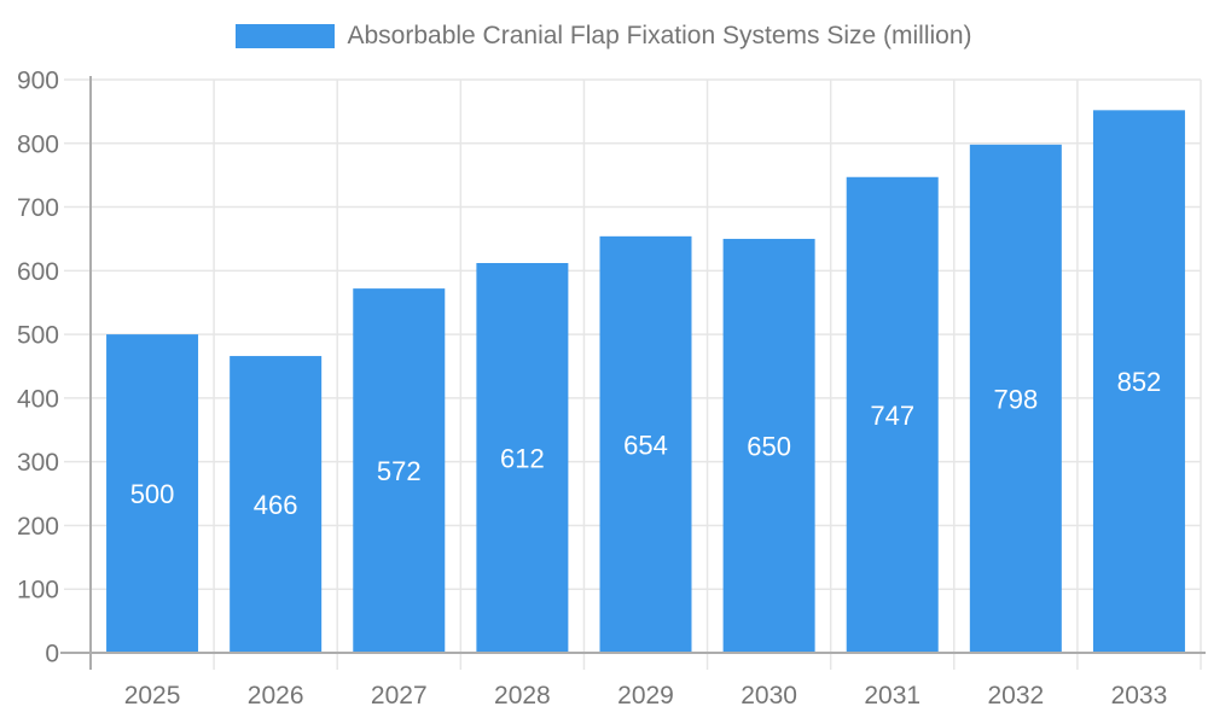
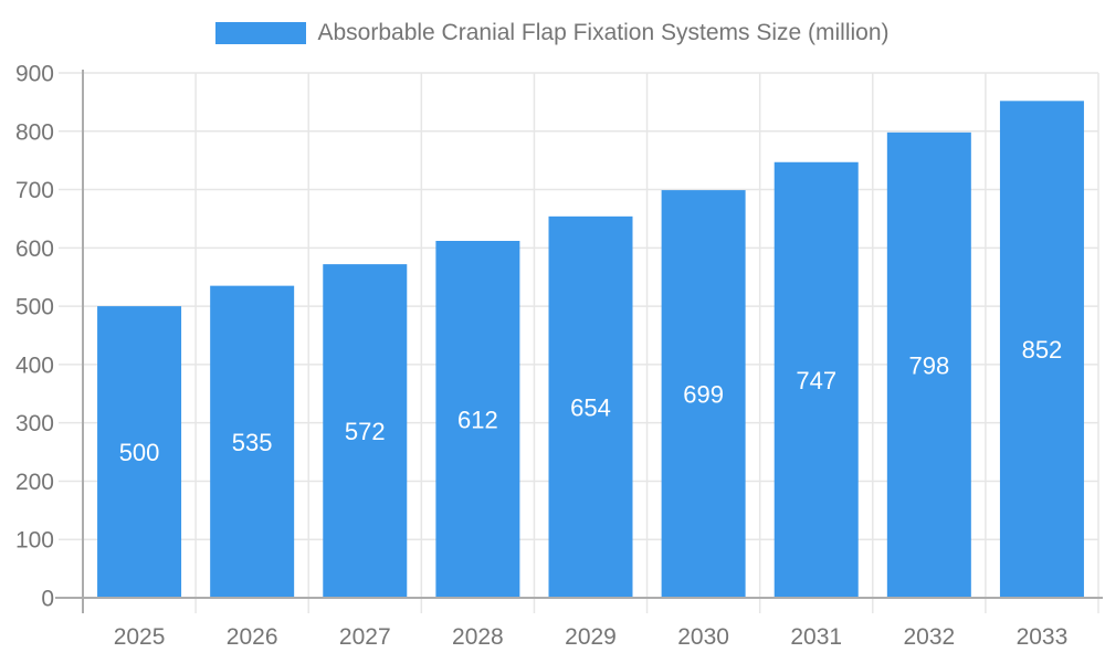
2026: 466 -> 535
2030: 650 -> 699
